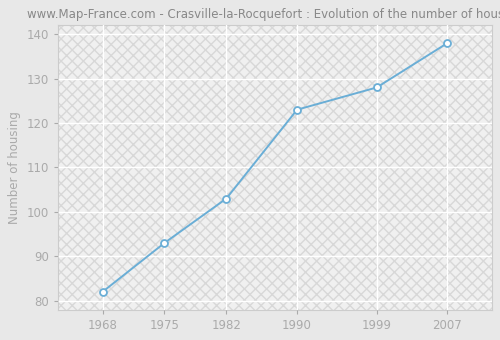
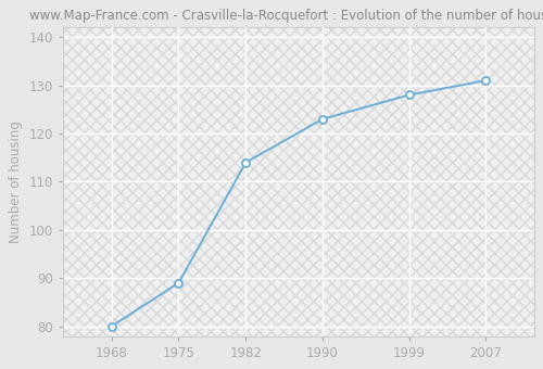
1968: 82 -> 80
1975: 93 -> 89
1982: 103 -> 114
2007: 138 -> 131
